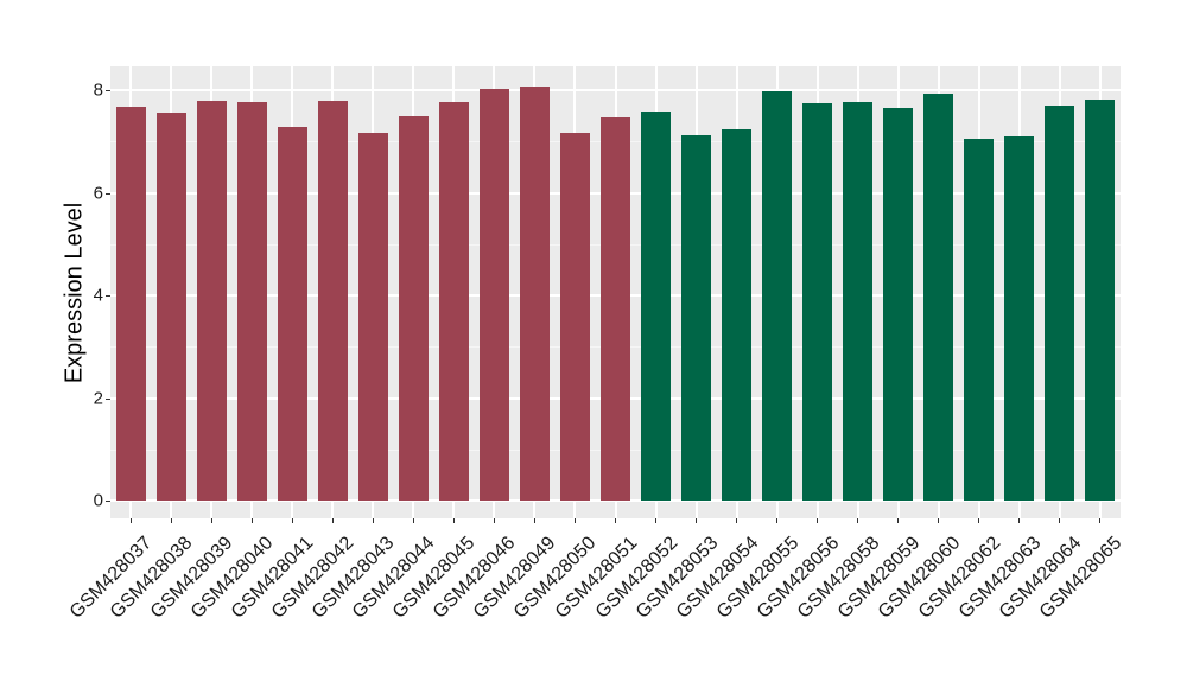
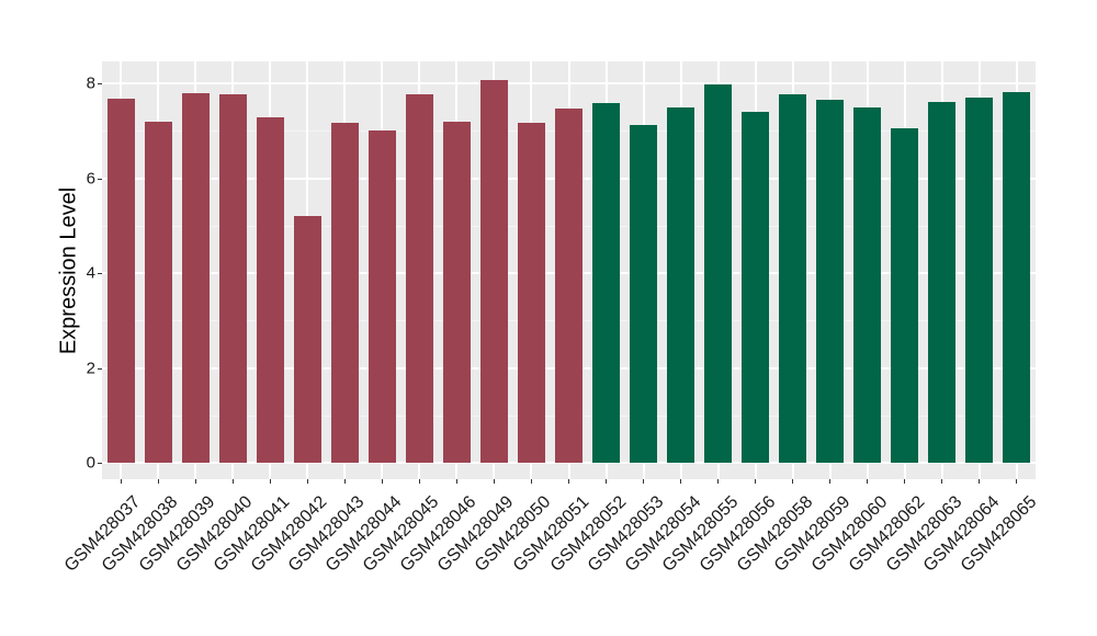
GSM428038: 7.6 -> 7.2
GSM428042: 7.8 -> 5.2
GSM428044: 7.5 -> 7.0
GSM428046: 8.0 -> 7.2
GSM428054: 7.2 -> 7.5
GSM428056: 7.7 -> 7.4
GSM428060: 7.9 -> 7.5
GSM428063: 7.1 -> 7.6
